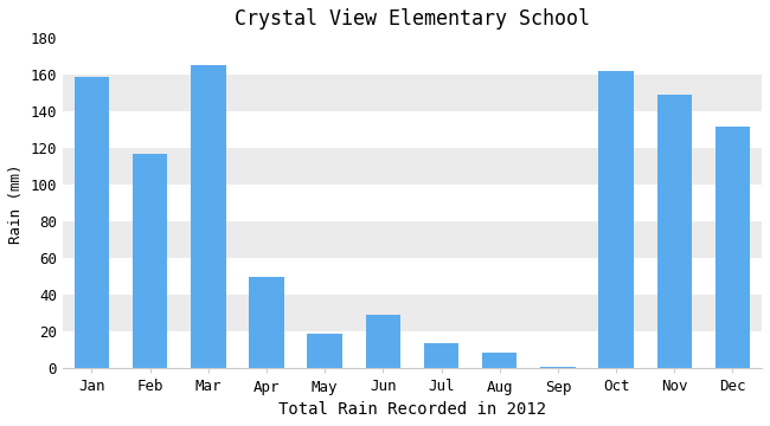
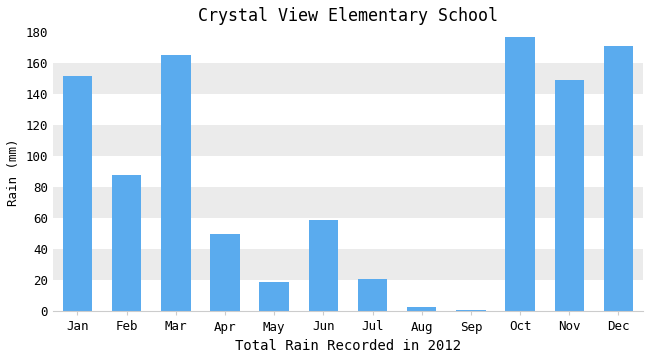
Jan: 159 -> 152
Feb: 117 -> 88
Jun: 29 -> 59
Jul: 14 -> 21
Aug: 9 -> 3
Oct: 162 -> 177
Dec: 132 -> 171
